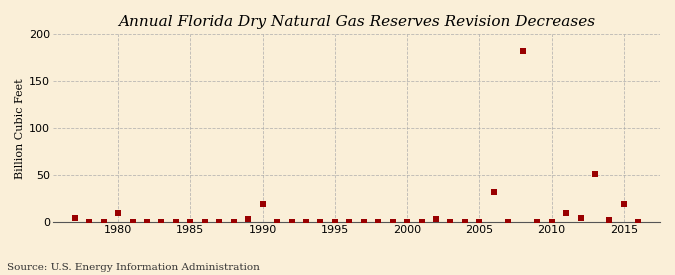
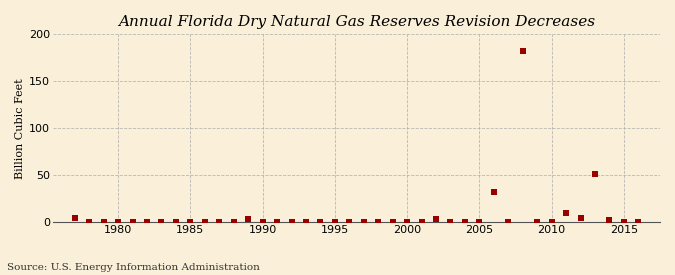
1980: 10 -> 0
1990: 20 -> 0
2015: 20 -> 0
